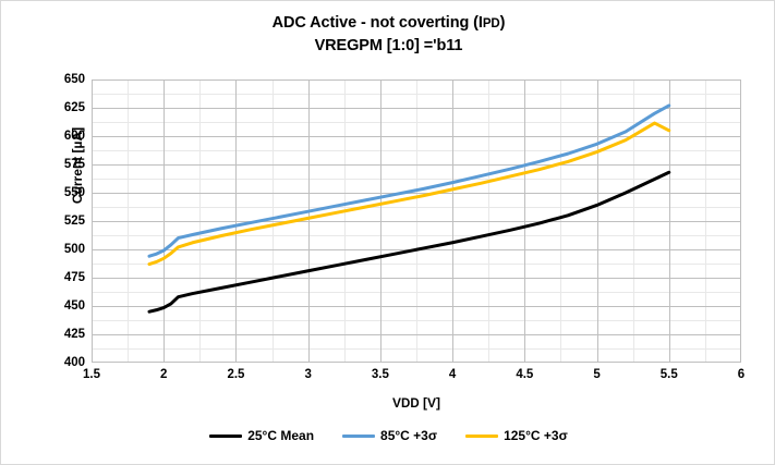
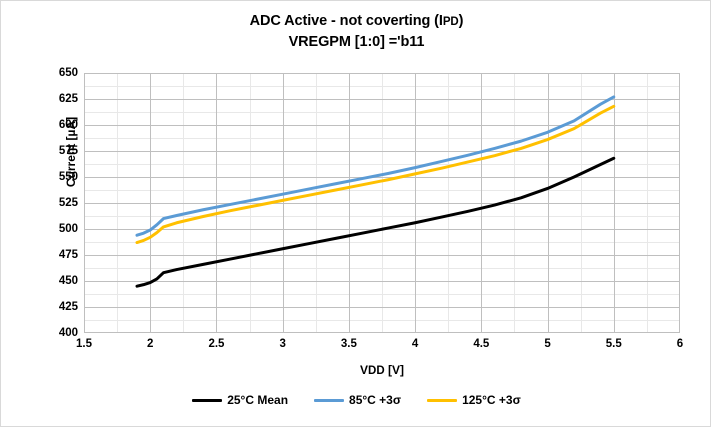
125°C +3σ/5.5: 605 -> 618
